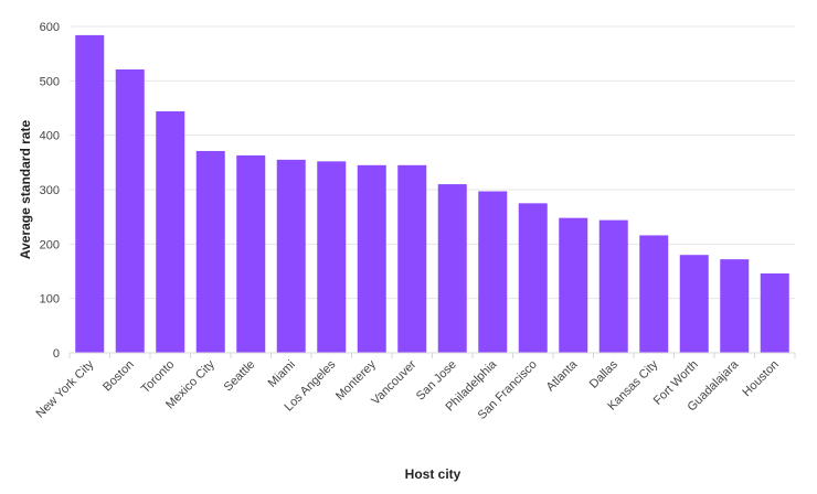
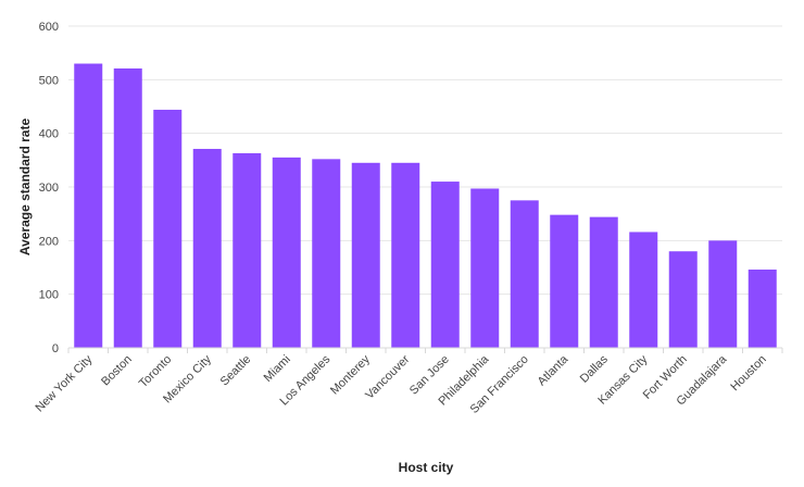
New York City: 580 -> 530
Guadalajara: 170 -> 200
